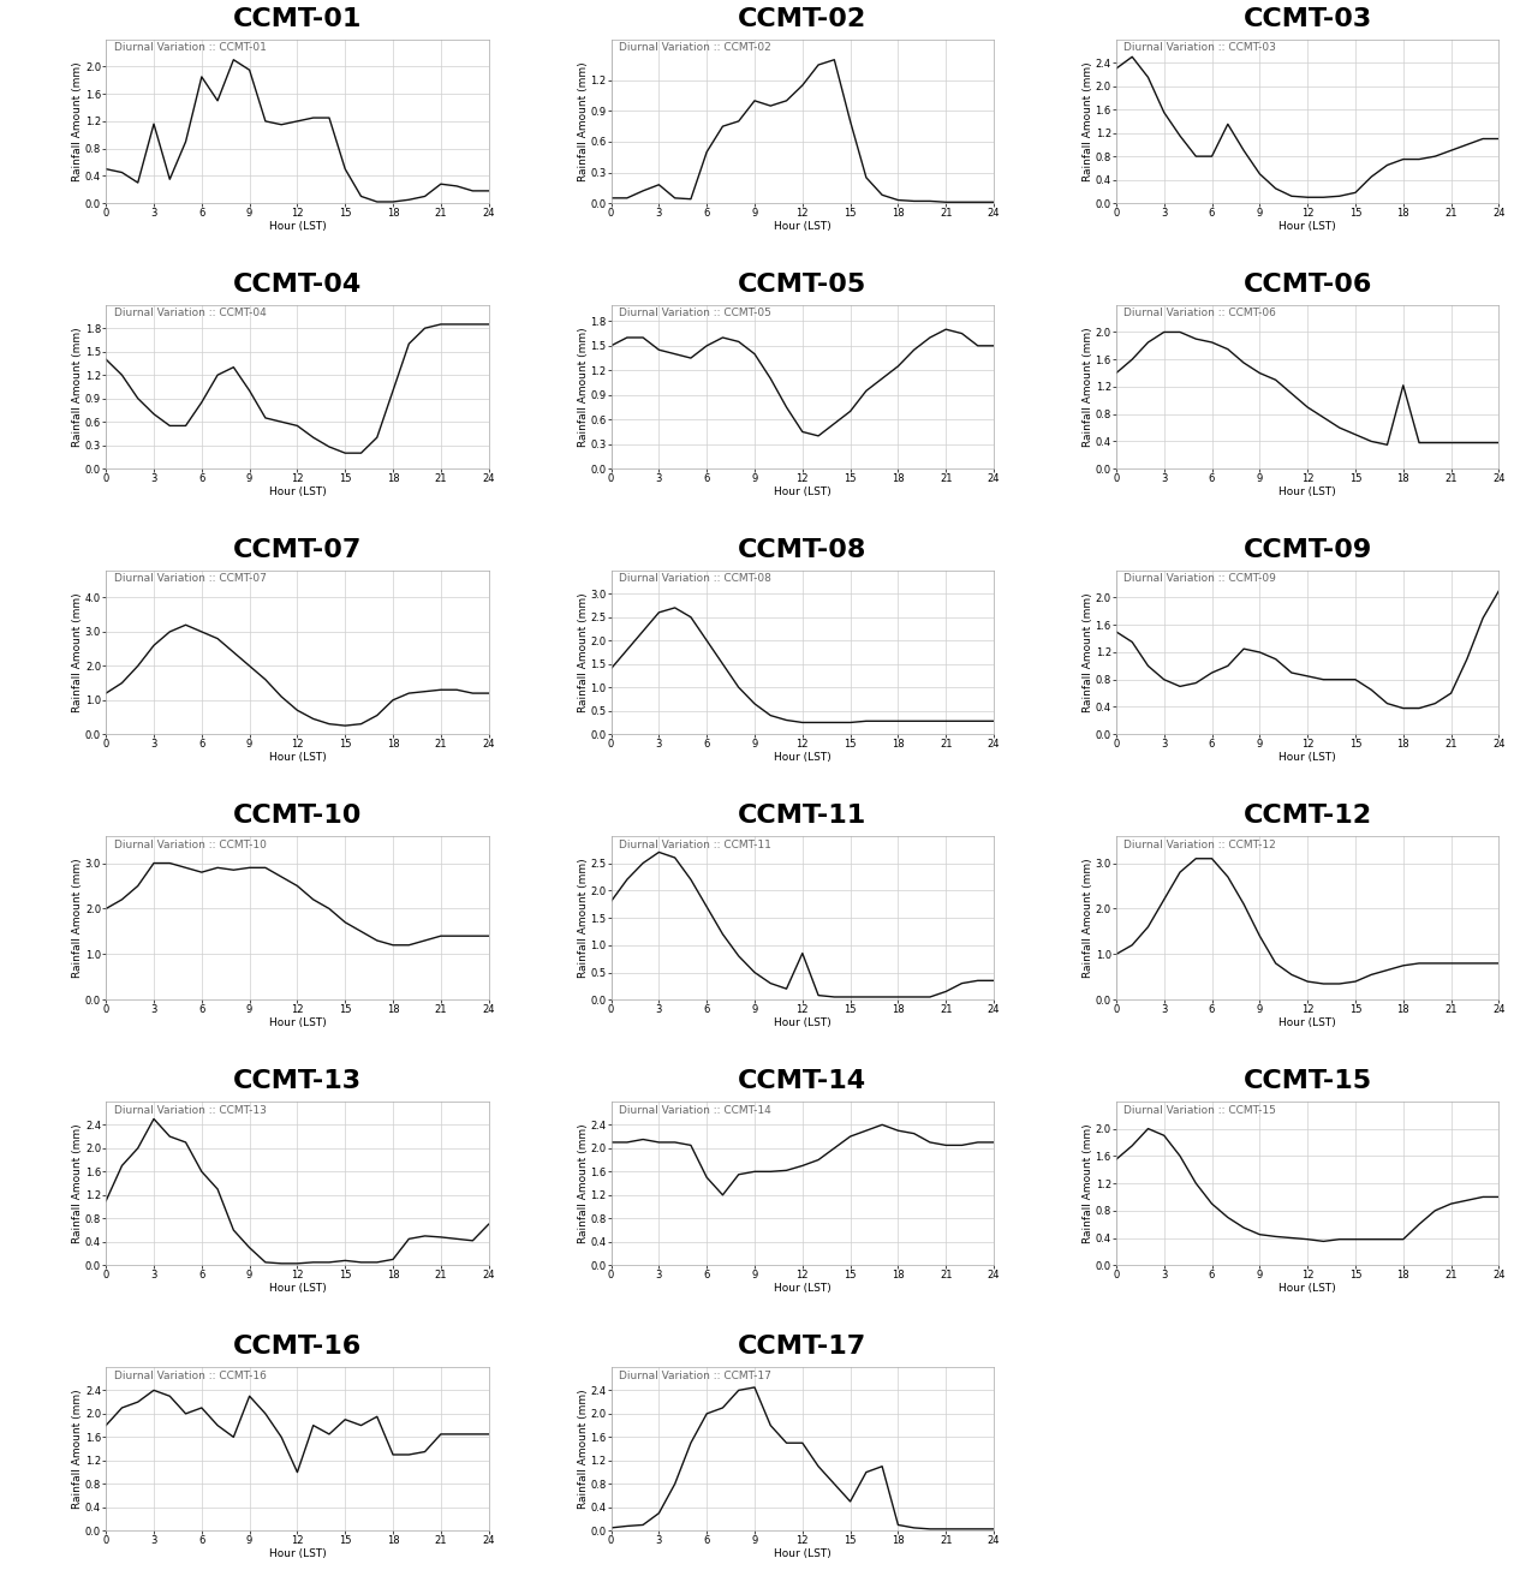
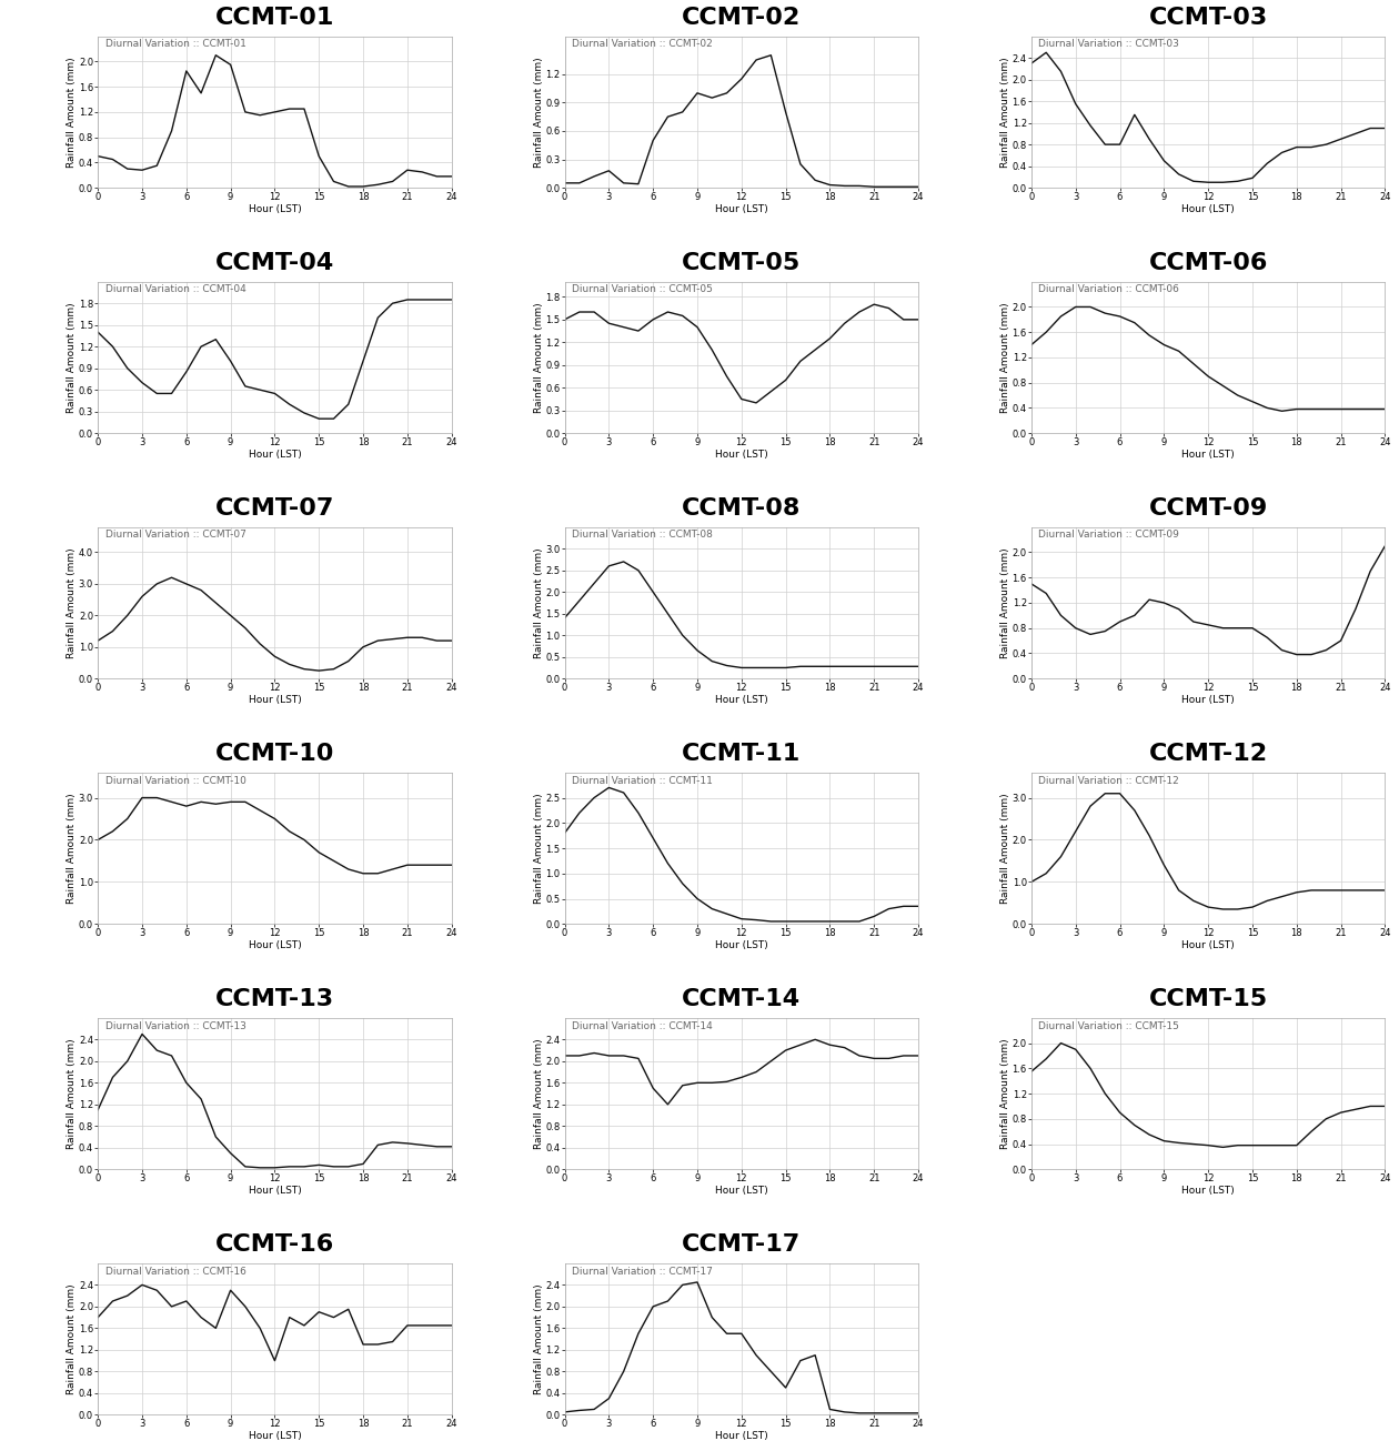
CCMT-01/3: 1.16 -> 0.28
CCMT-06/18: 1.22 -> 0.38
CCMT-11/12: 0.85 -> 0.10
CCMT-13/24: 0.70 -> 0.42
